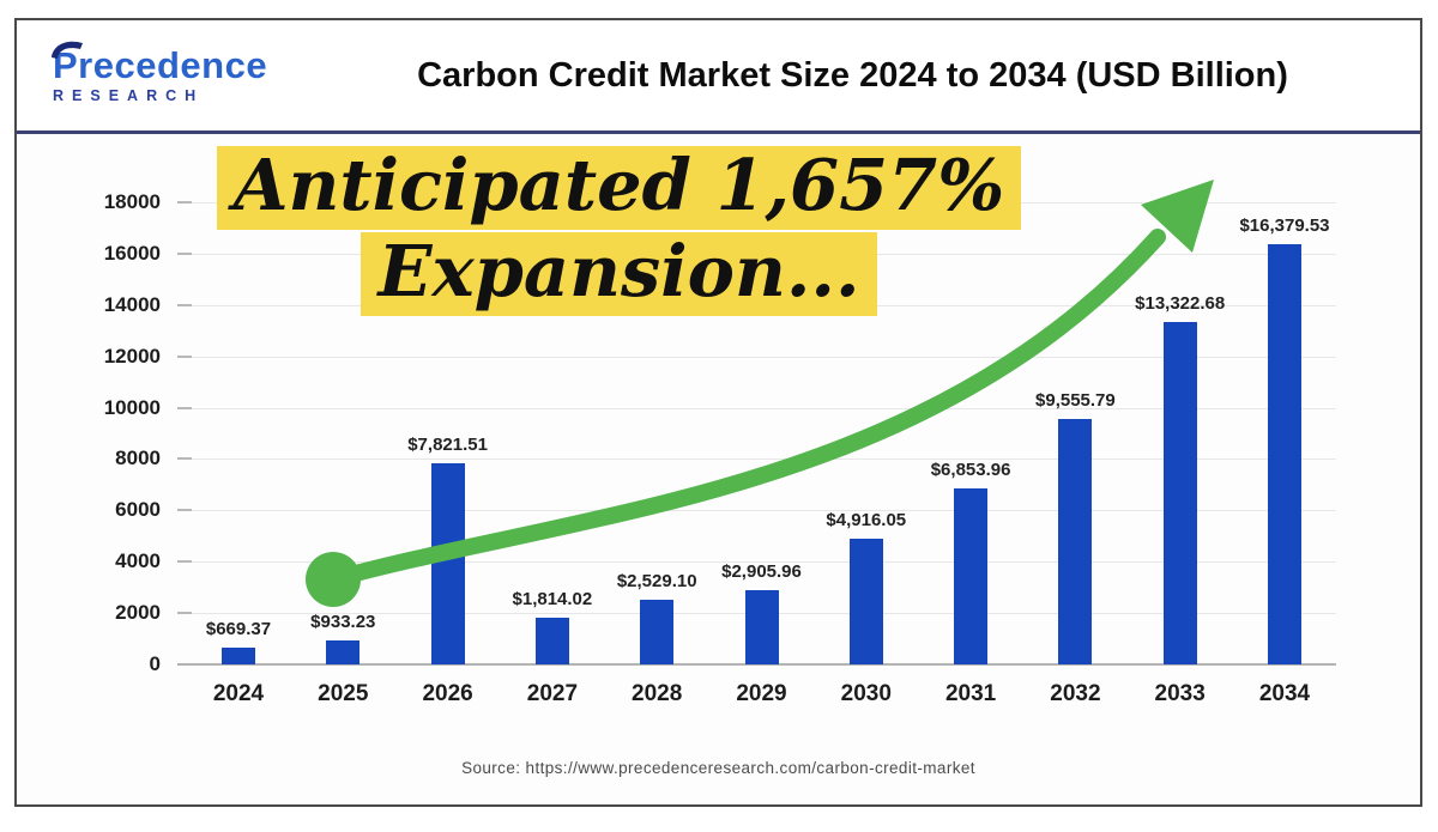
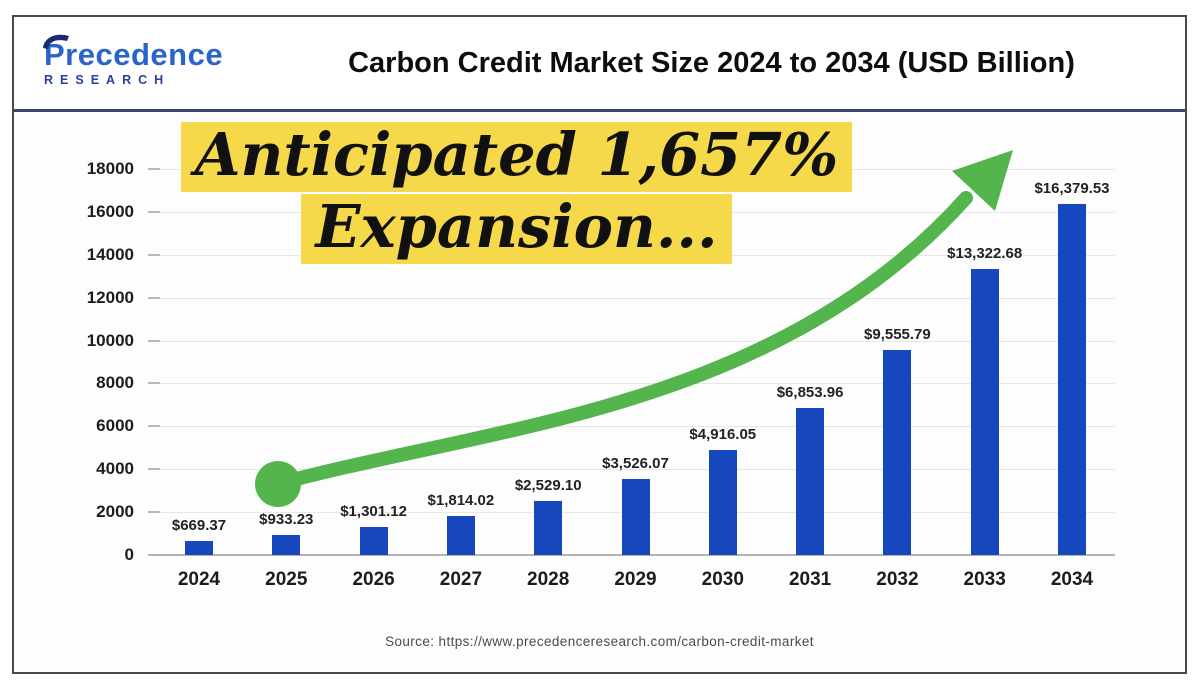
2026: $7,821.51 -> $1,301.12
2029: $2,905.96 -> $3,526.07
